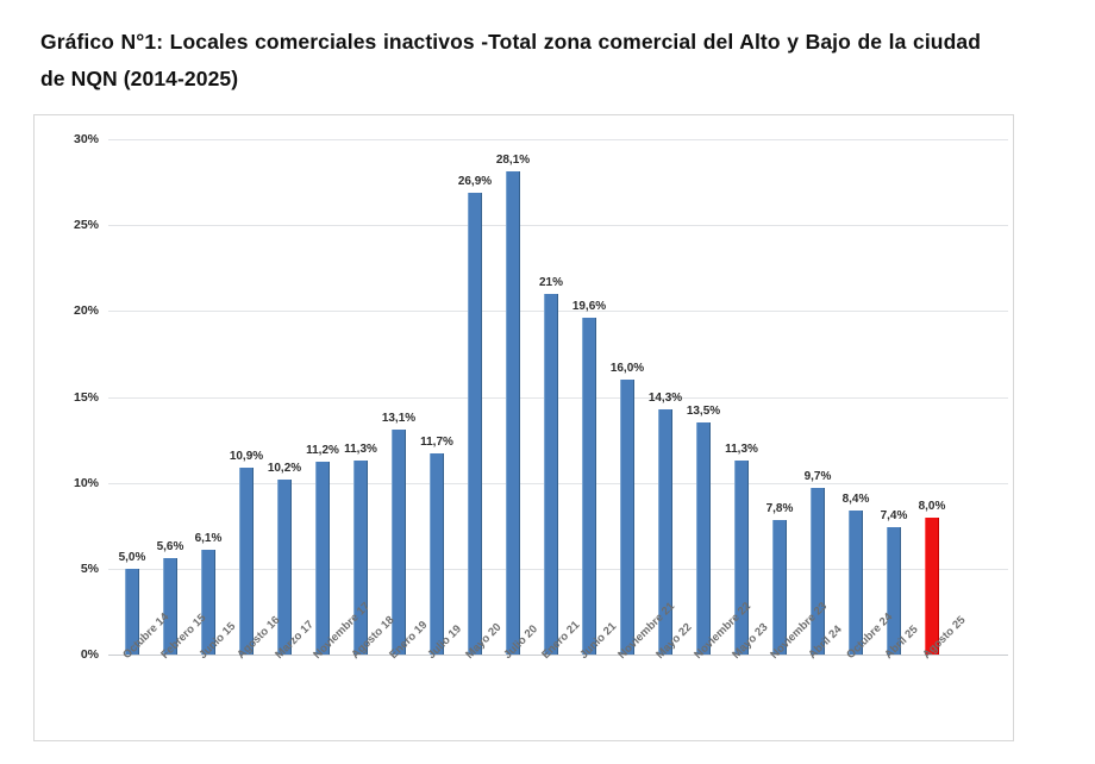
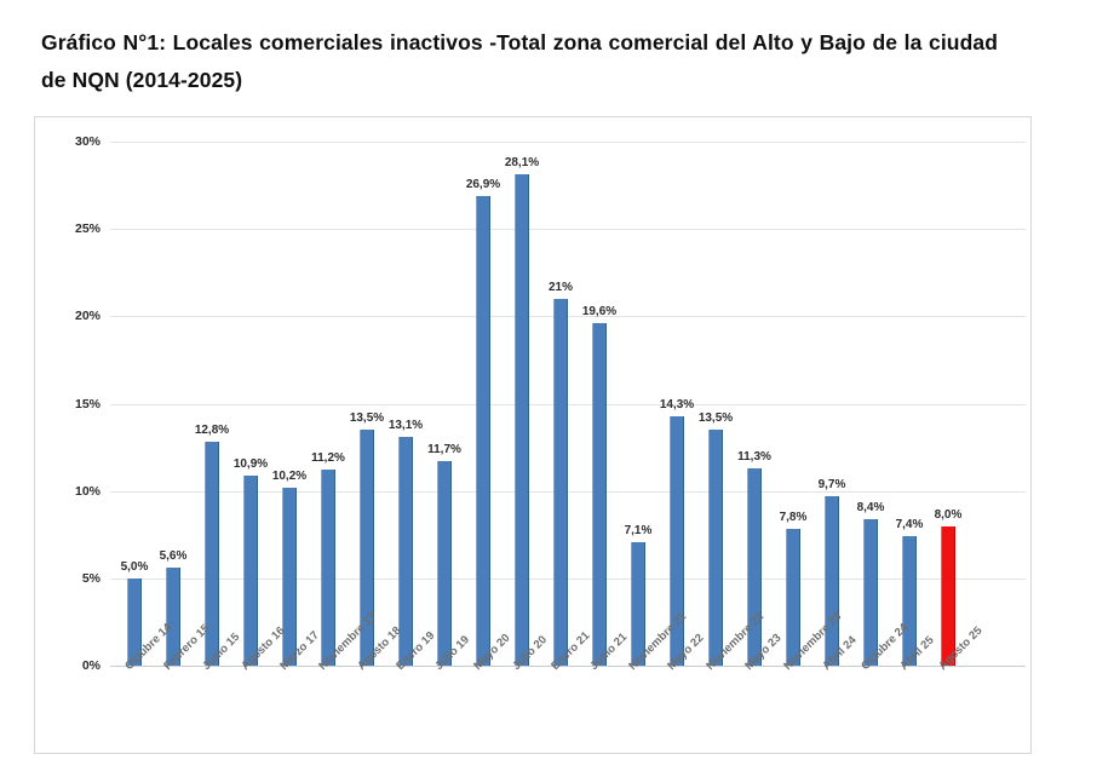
Junio 15: 6,1% -> 12,8%
Agosto 18: 11,3% -> 13,5%
Noviembre 21: 16,0% -> 7,1%
